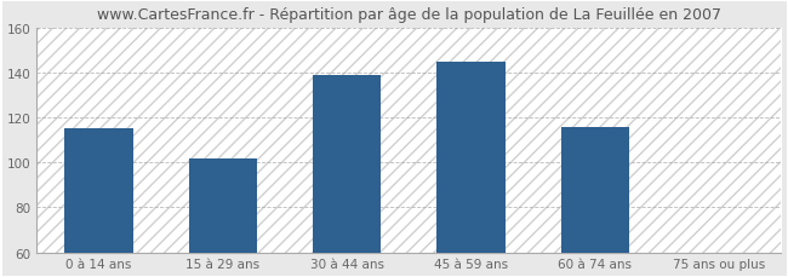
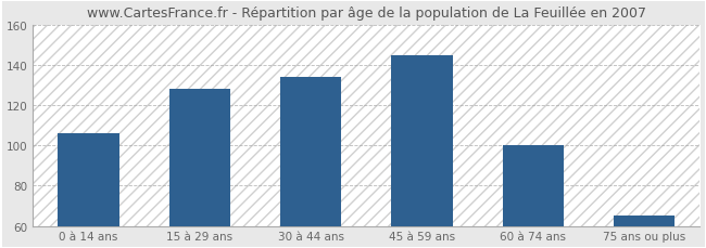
0 à 14 ans: 115 -> 106
15 à 29 ans: 102 -> 128
30 à 44 ans: 139 -> 134
60 à 74 ans: 116 -> 100
75 ans ou plus: 60 -> 65
